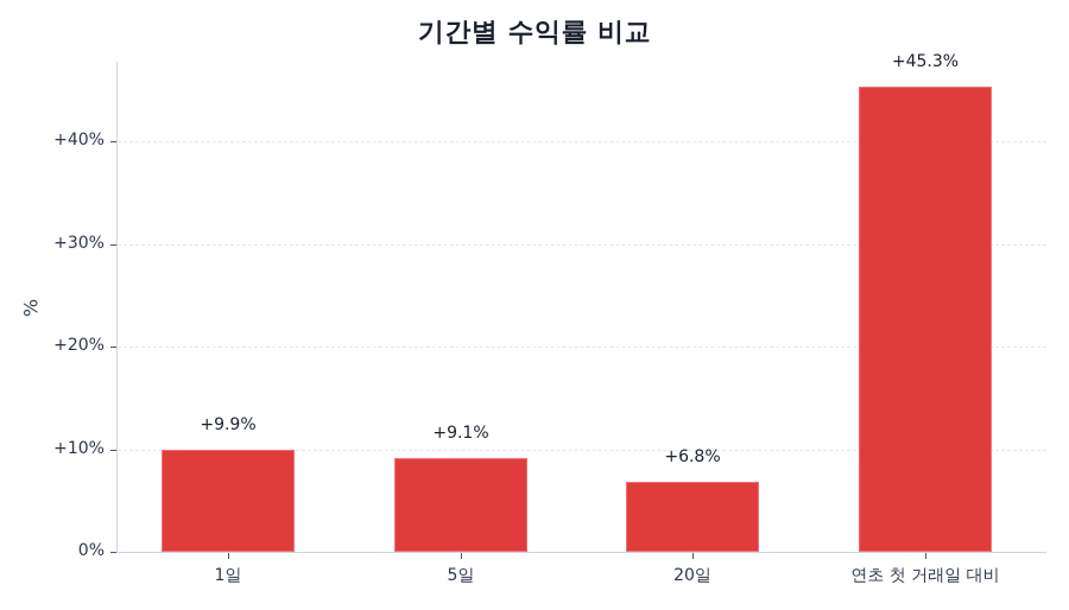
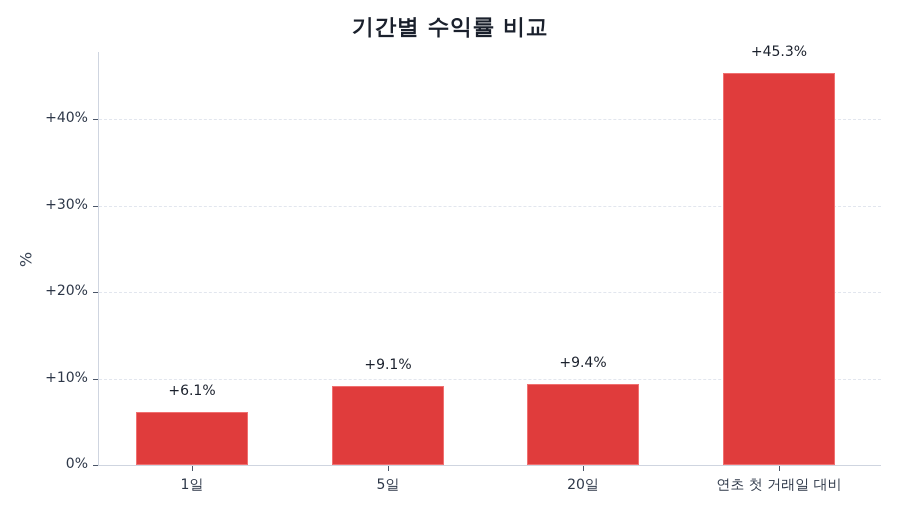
1일: +9.9% -> +6.1%
20일: +6.8% -> +9.4%
